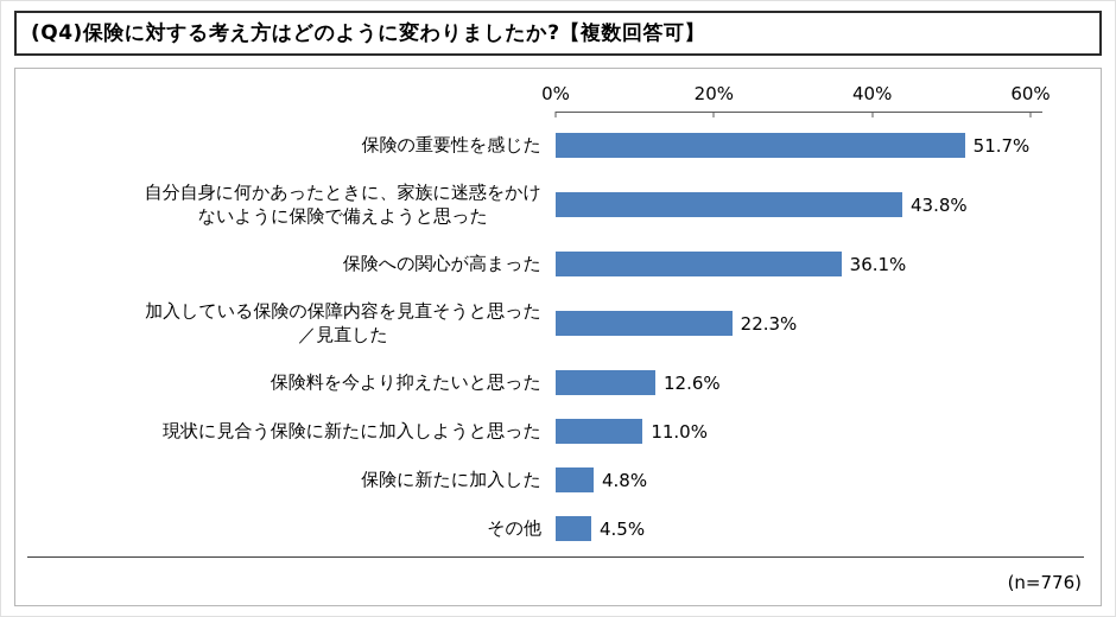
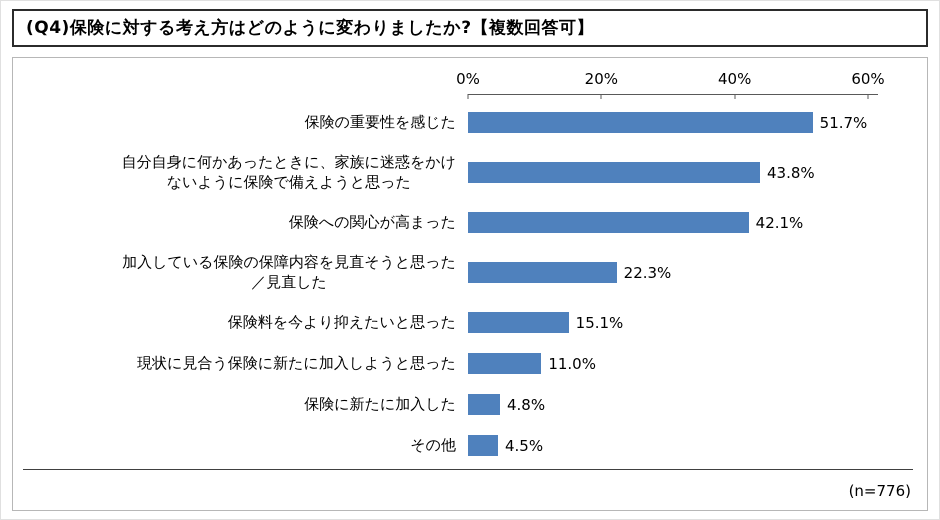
保険への関心が高まった: 36.1% -> 42.1%
保険料を今より抑えたいと思った: 12.6% -> 15.1%
